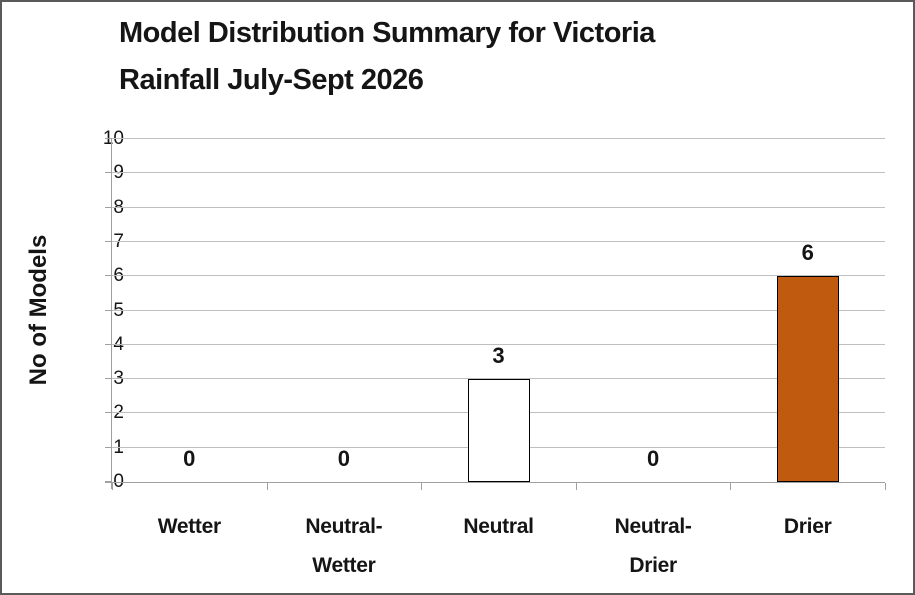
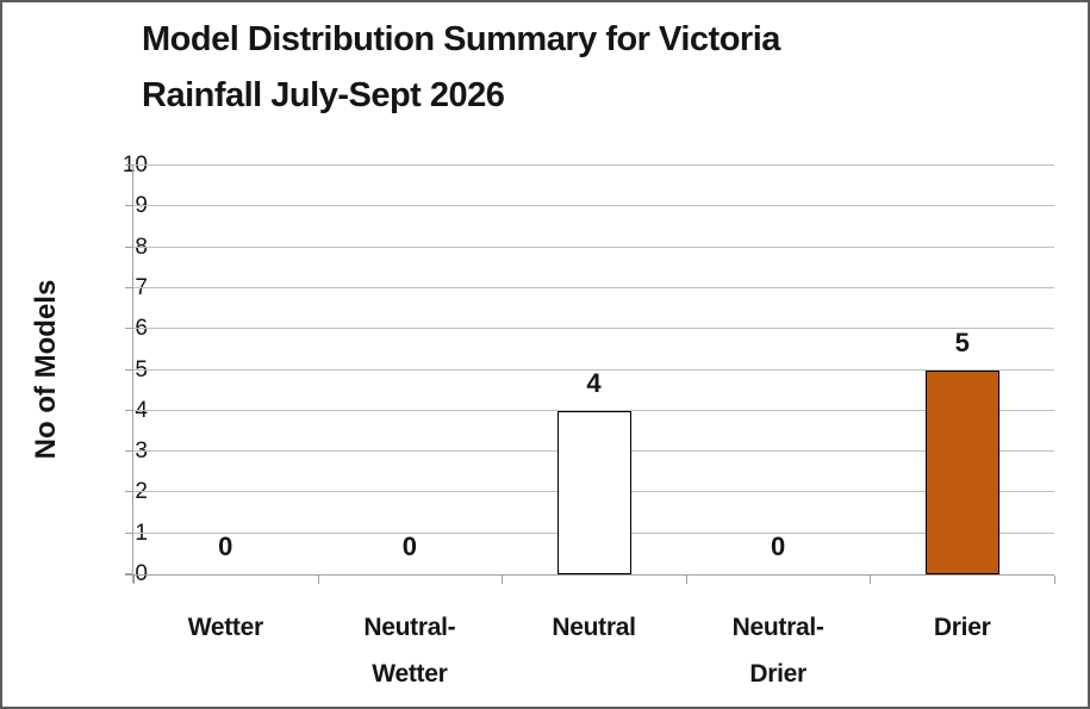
Neutral: 3 -> 4
Drier: 6 -> 5
